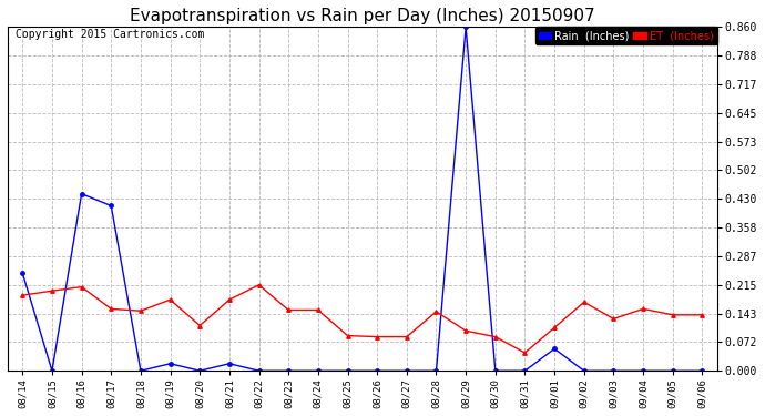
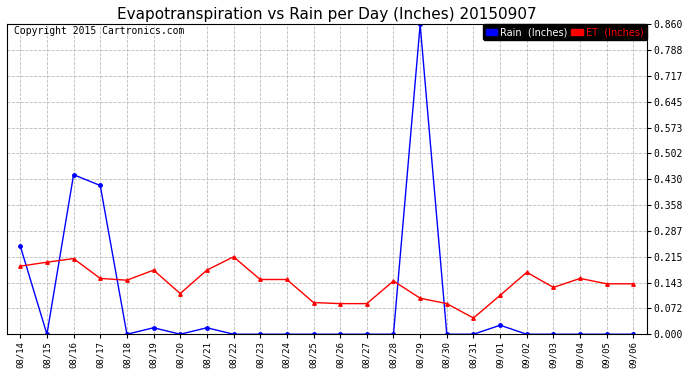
Rain (Inches)/09/01: 0.055 -> 0.025
